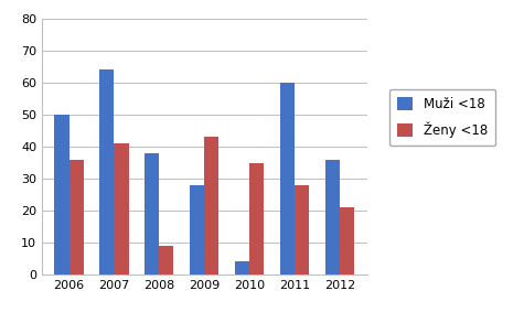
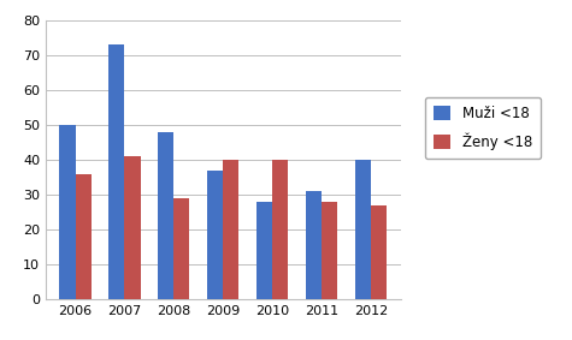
Muži <18/2007: 64 -> 73
Muži <18/2008: 38 -> 48
Ženy <18/2008: 9 -> 29
Muži <18/2009: 28 -> 37
Ženy <18/2009: 43 -> 40
Muži <18/2010: 4 -> 28
Ženy <18/2010: 35 -> 40
Muži <18/2011: 60 -> 31
Muži <18/2012: 36 -> 40
Ženy <18/2012: 21 -> 27
